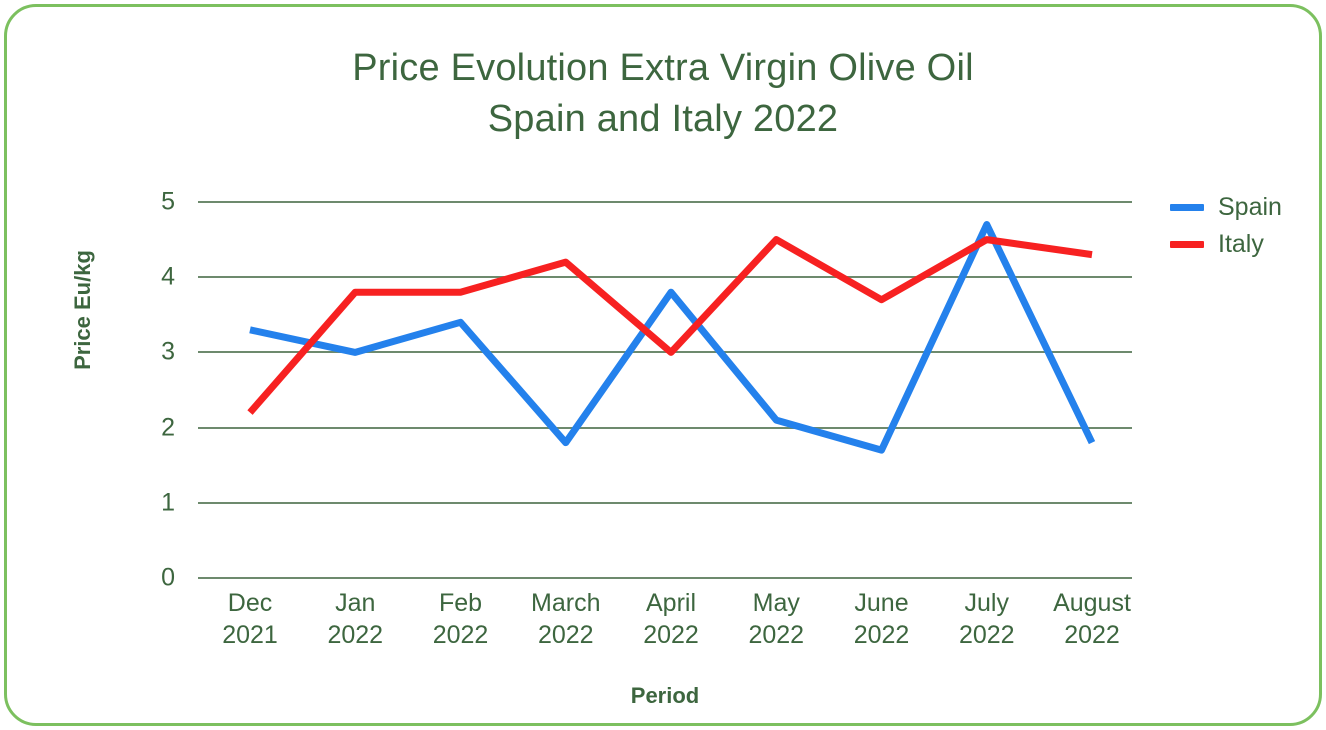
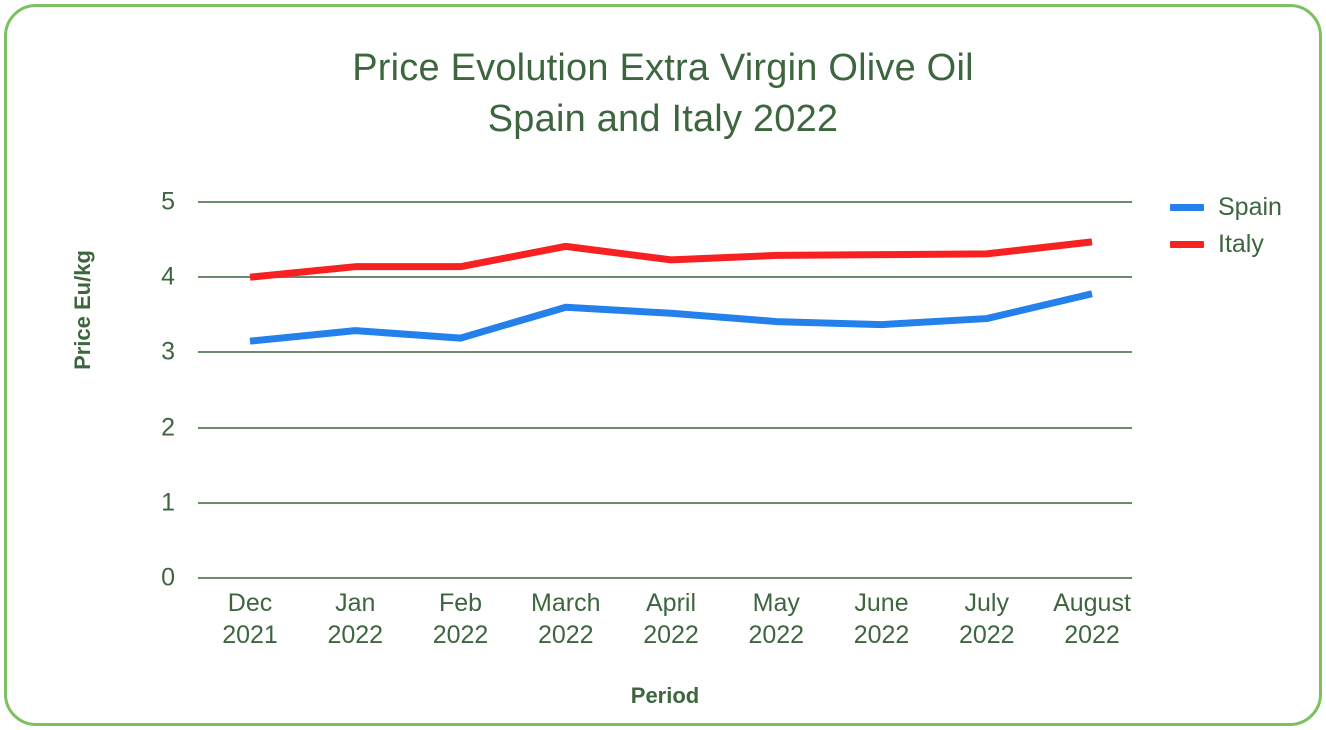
Spain/Dec 2021: 3.3 -> 3.1
Italy/Dec 2021: 2.2 -> 4.0
Spain/Jan 2022: 3.0 -> 3.3
Italy/Jan 2022: 3.8 -> 4.1
Spain/Feb 2022: 3.4 -> 3.2
Italy/Feb 2022: 3.8 -> 4.1
Spain/March 2022: 1.8 -> 3.6
Italy/March 2022: 4.2 -> 4.4
Spain/April 2022: 3.8 -> 3.5
Italy/April 2022: 3.0 -> 4.2
Spain/May 2022: 2.1 -> 3.4
Italy/May 2022: 4.5 -> 4.3
Spain/June 2022: 1.7 -> 3.4
Italy/June 2022: 3.7 -> 4.3
Spain/July 2022: 4.7 -> 3.5
Italy/July 2022: 4.5 -> 4.3
Spain/August 2022: 1.8 -> 3.8
Italy/August 2022: 4.3 -> 4.5
